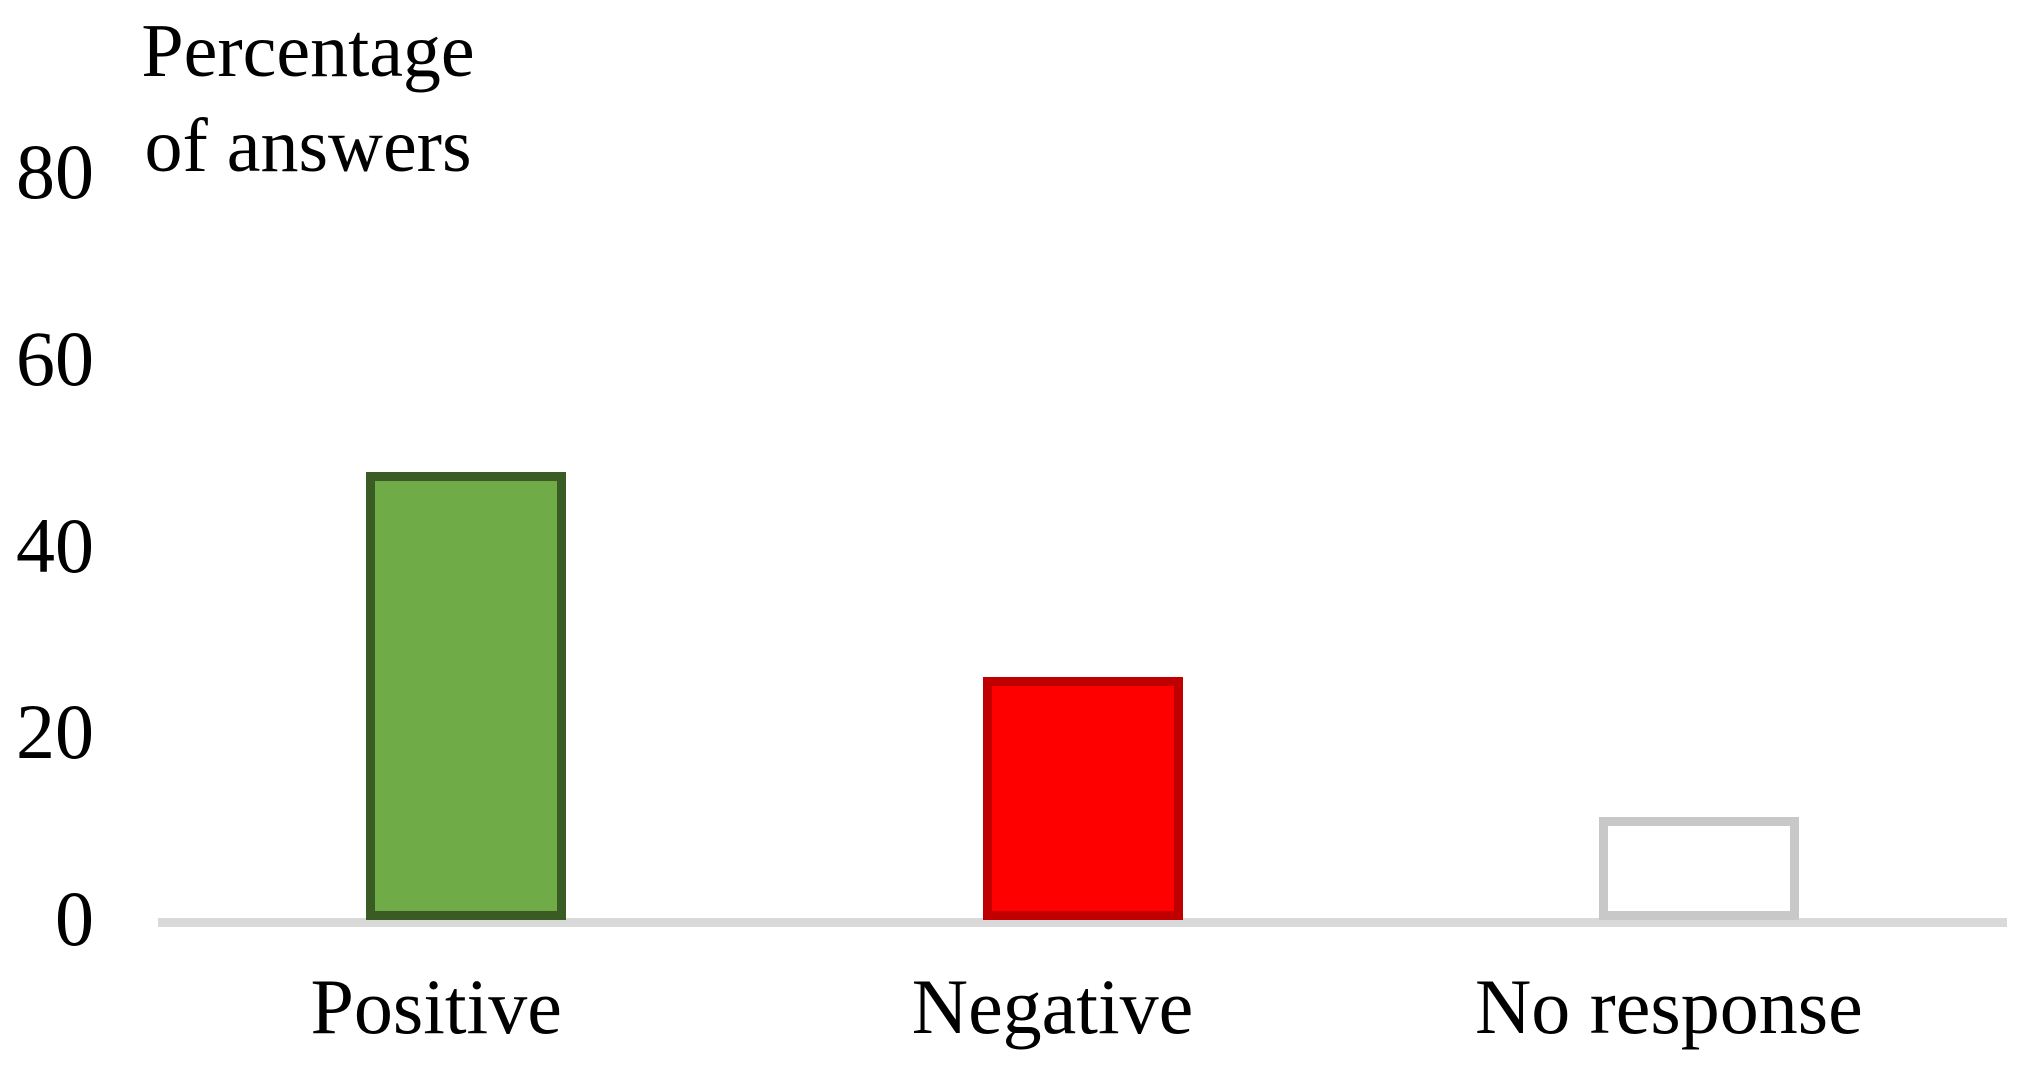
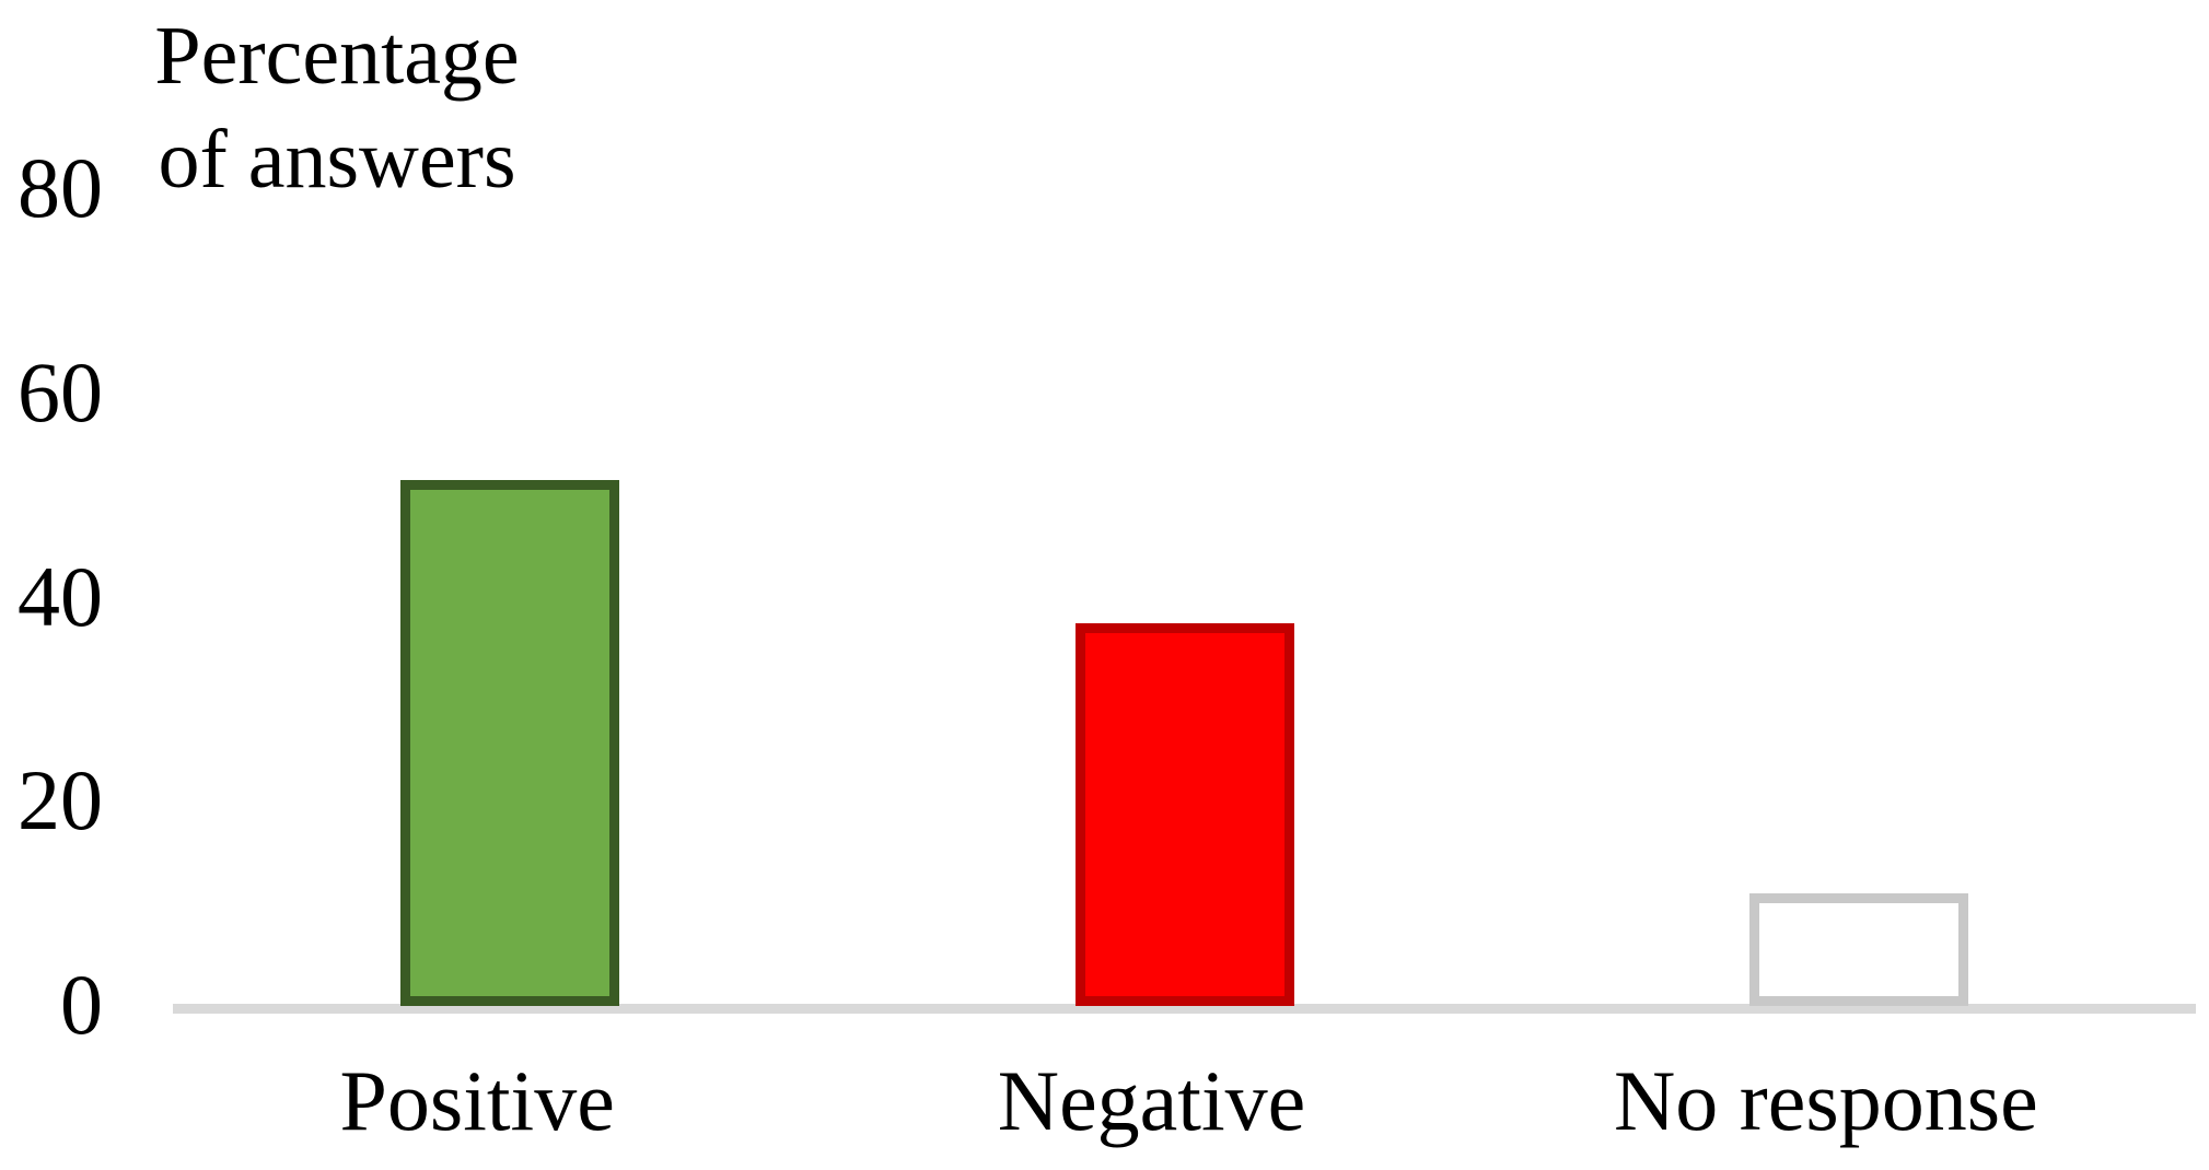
Positive: 48 -> 52
Negative: 26 -> 38
